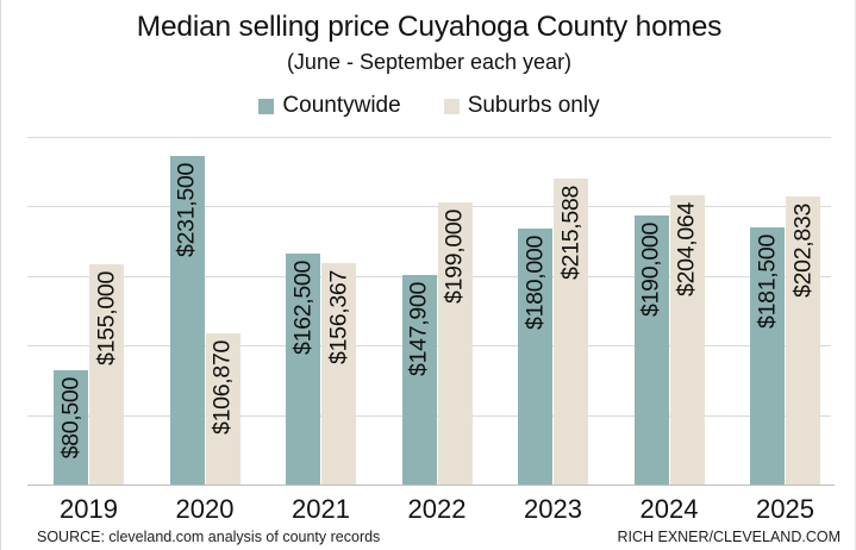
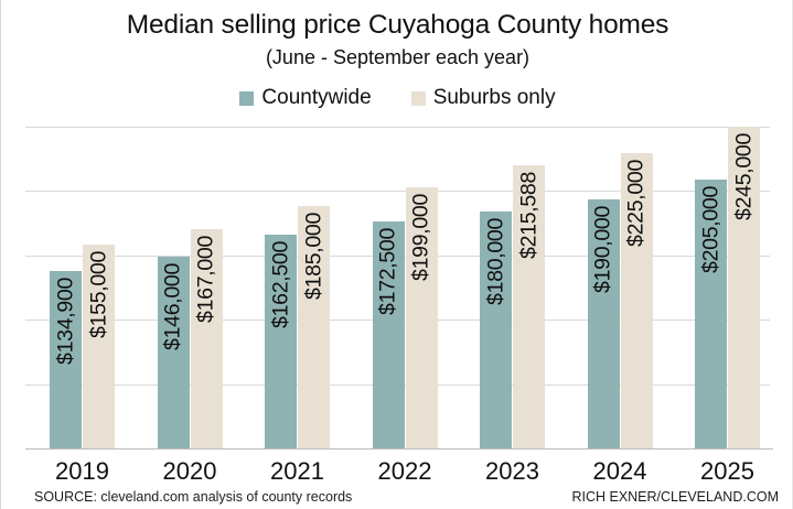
Countywide/2019: $80,500 -> $134,900
Countywide/2020: $231,500 -> $146,000
Suburbs only/2020: $106,870 -> $167,000
Suburbs only/2021: $156,367 -> $185,000
Countywide/2022: $147,900 -> $172,500
Suburbs only/2024: $204,064 -> $225,000
Countywide/2025: $181,500 -> $205,000
Suburbs only/2025: $202,833 -> $245,000
